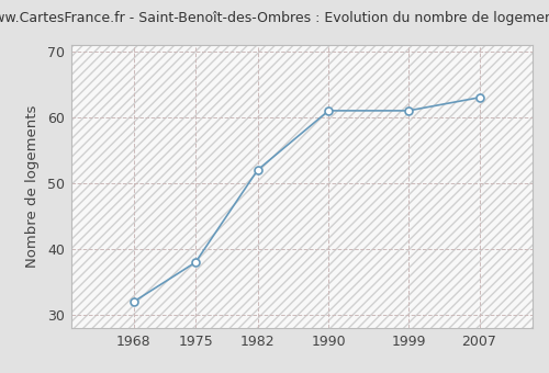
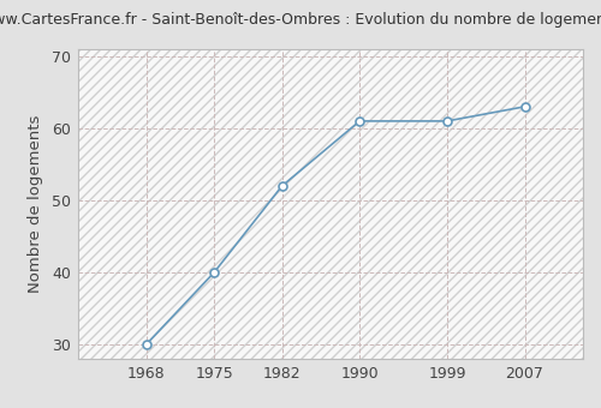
1968: 32 -> 30
1975: 38 -> 40
